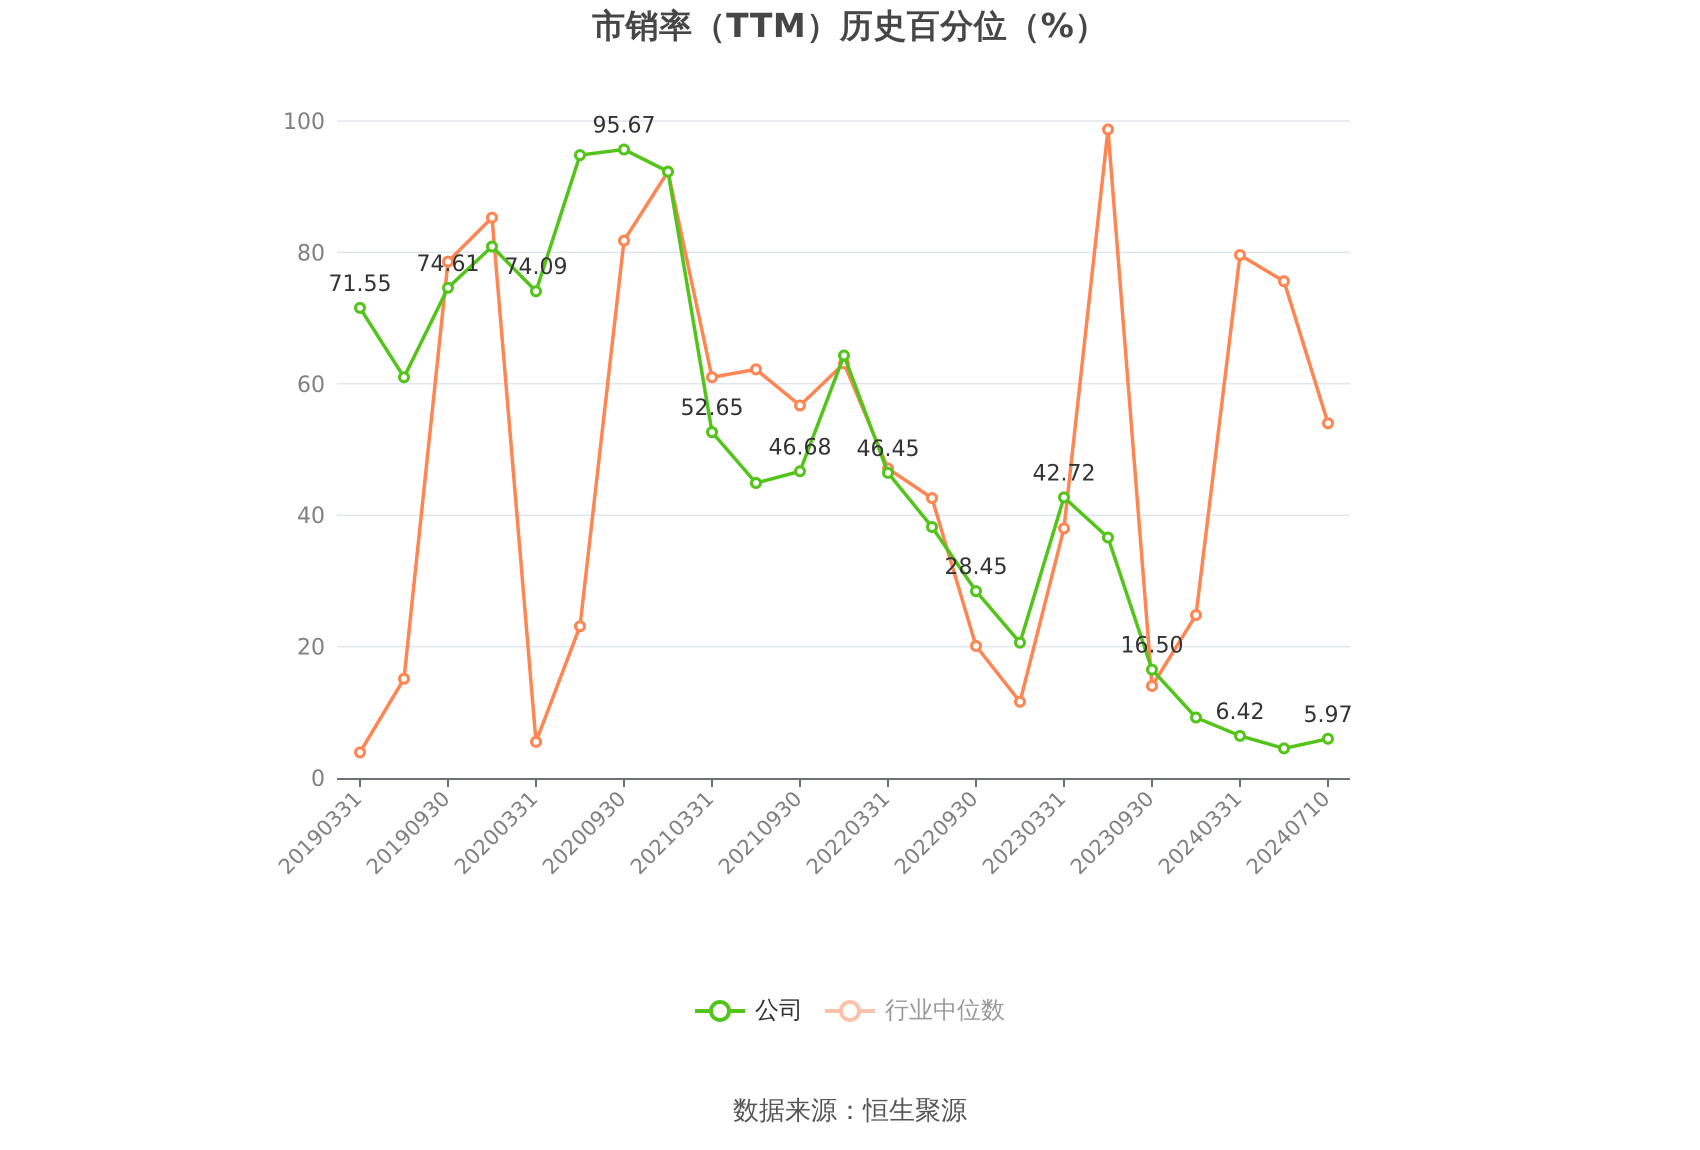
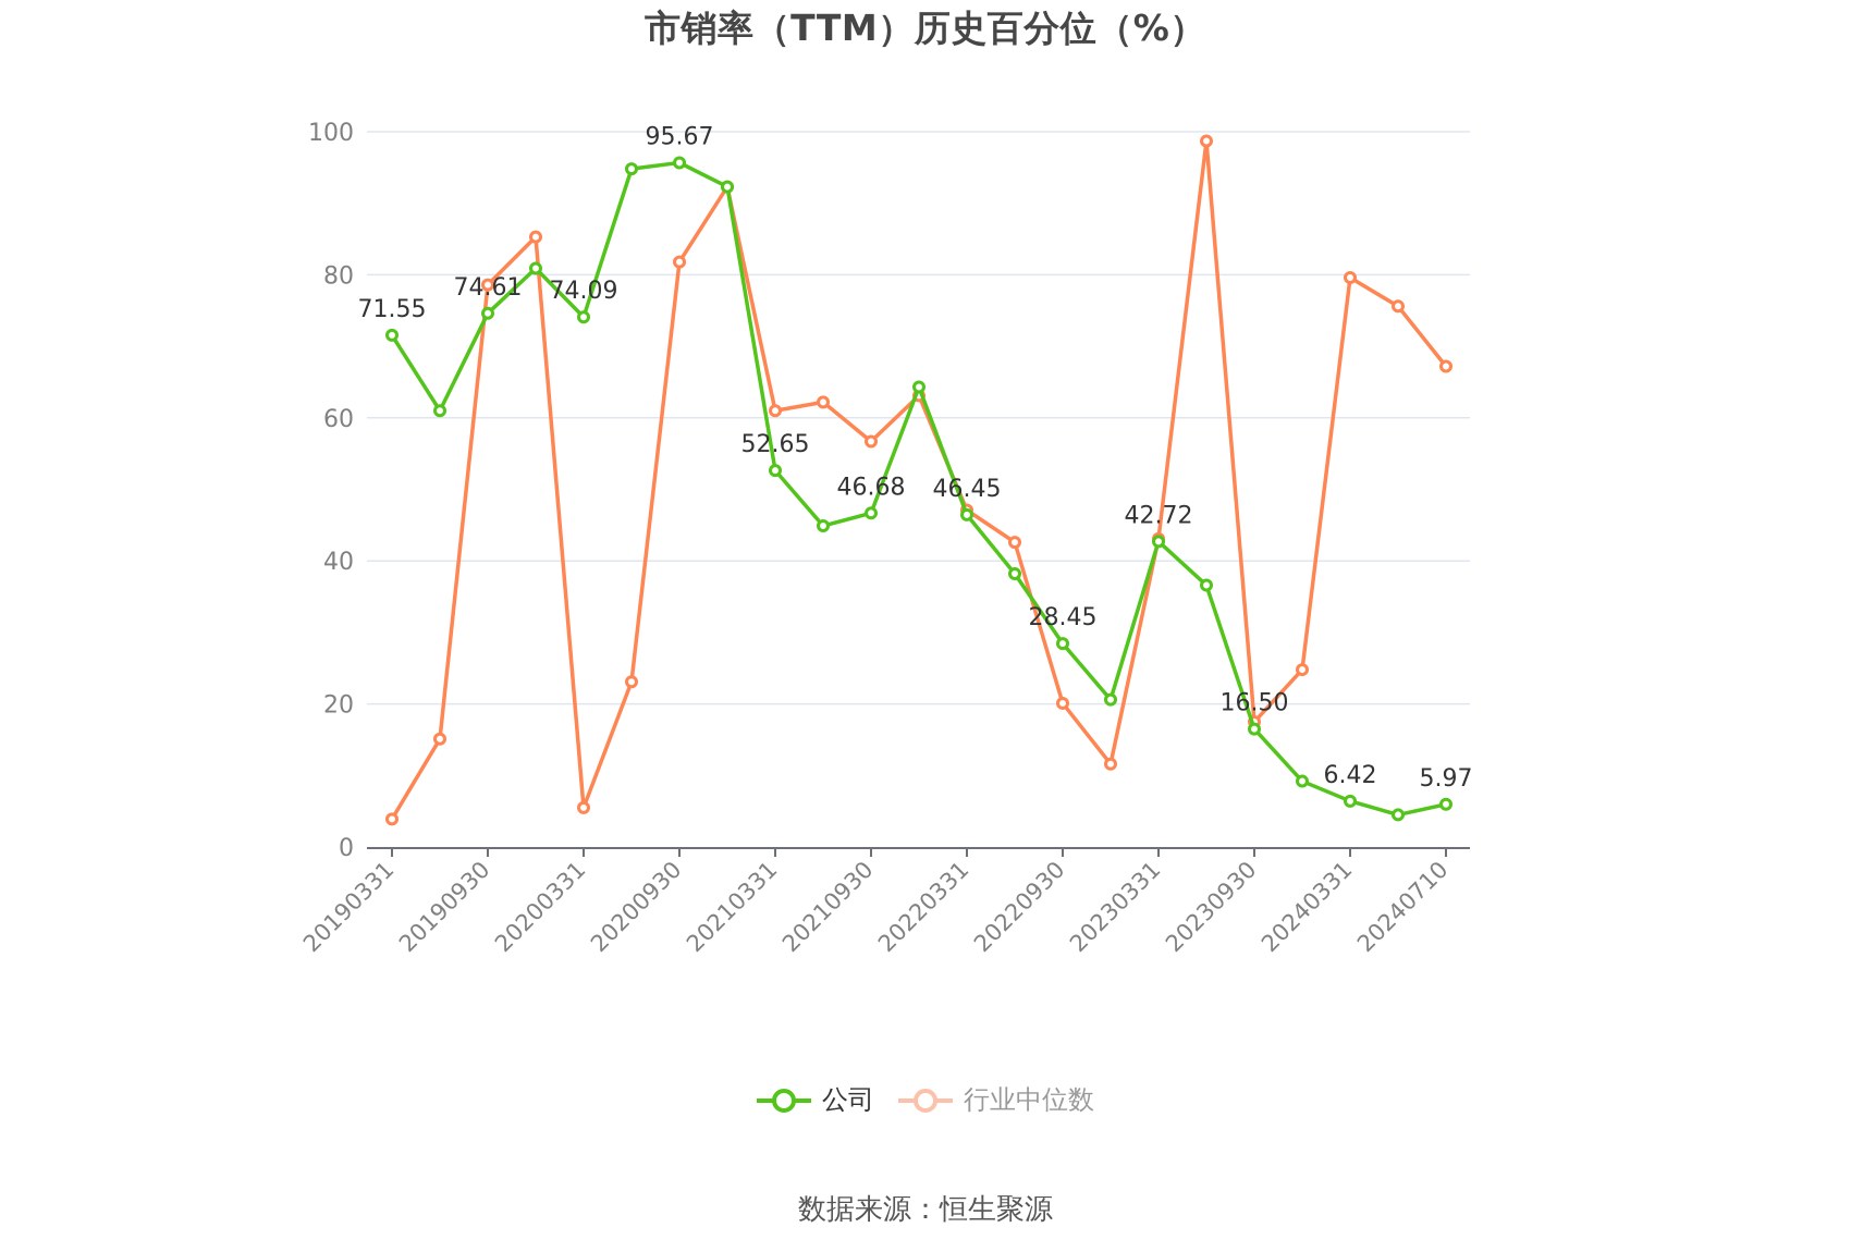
行业中位数/20230331: 38 -> 43
行业中位数/20230930: 14 -> 18
行业中位数/20240710: 54 -> 67
